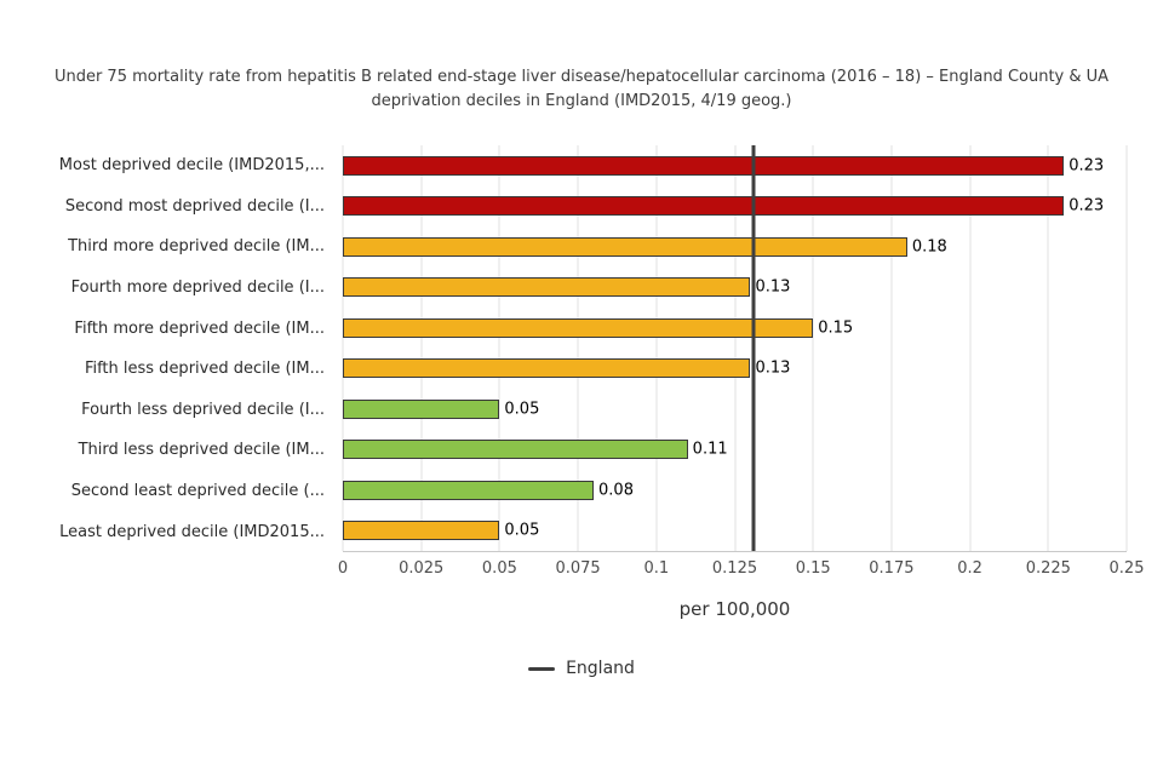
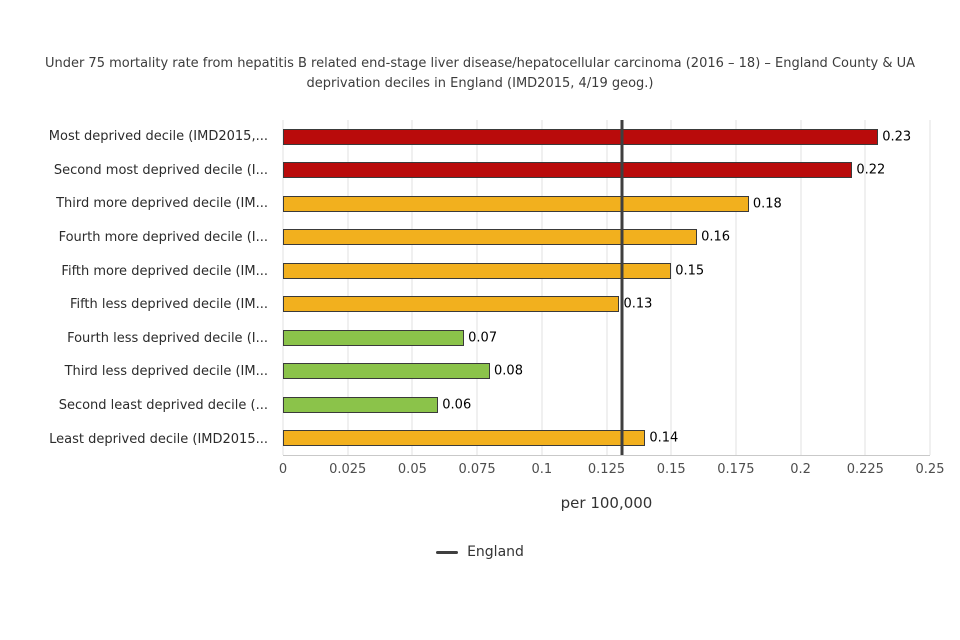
Second most deprived decile (I...: 0.23 -> 0.22
Fourth more deprived decile (I...: 0.13 -> 0.16
Fourth less deprived decile (I...: 0.05 -> 0.07
Third less deprived decile (IM...: 0.11 -> 0.08
Second least deprived decile (...: 0.08 -> 0.06
Least deprived decile (IMD2015...: 0.05 -> 0.14
